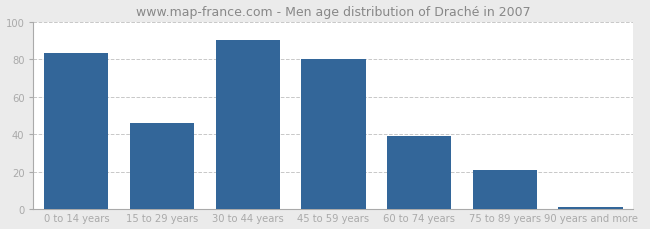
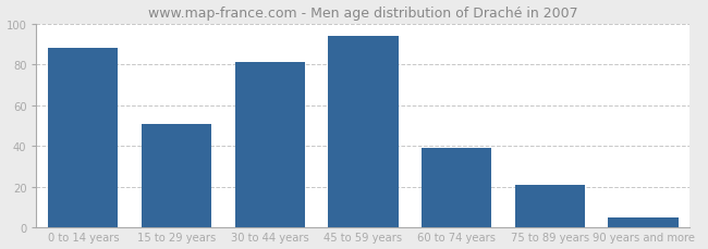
0 to 14 years: 83 -> 88
15 to 29 years: 46 -> 51
30 to 44 years: 90 -> 81
45 to 59 years: 80 -> 94
90 years and more: 1 -> 5
